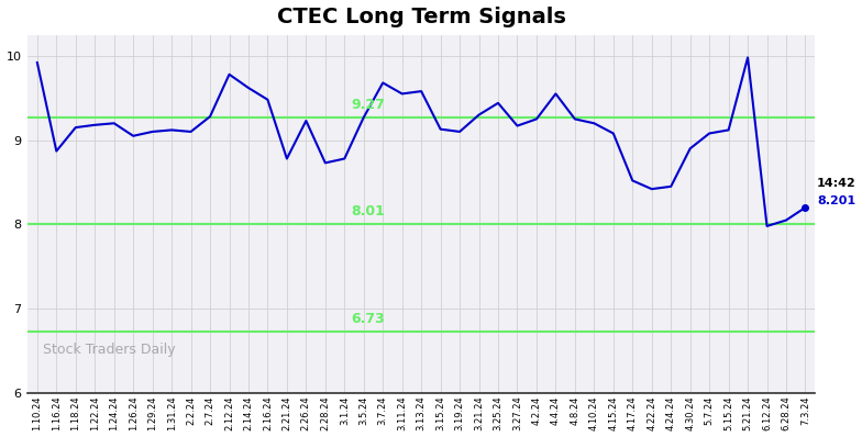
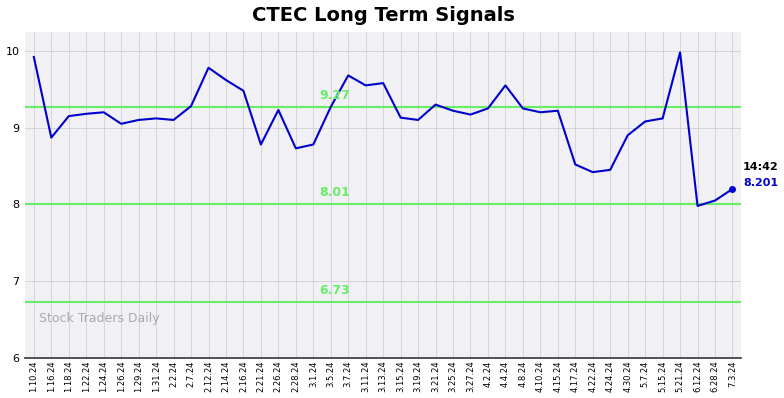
3.25.24: 9.44 -> 9.22
4.15.24: 9.08 -> 9.22
